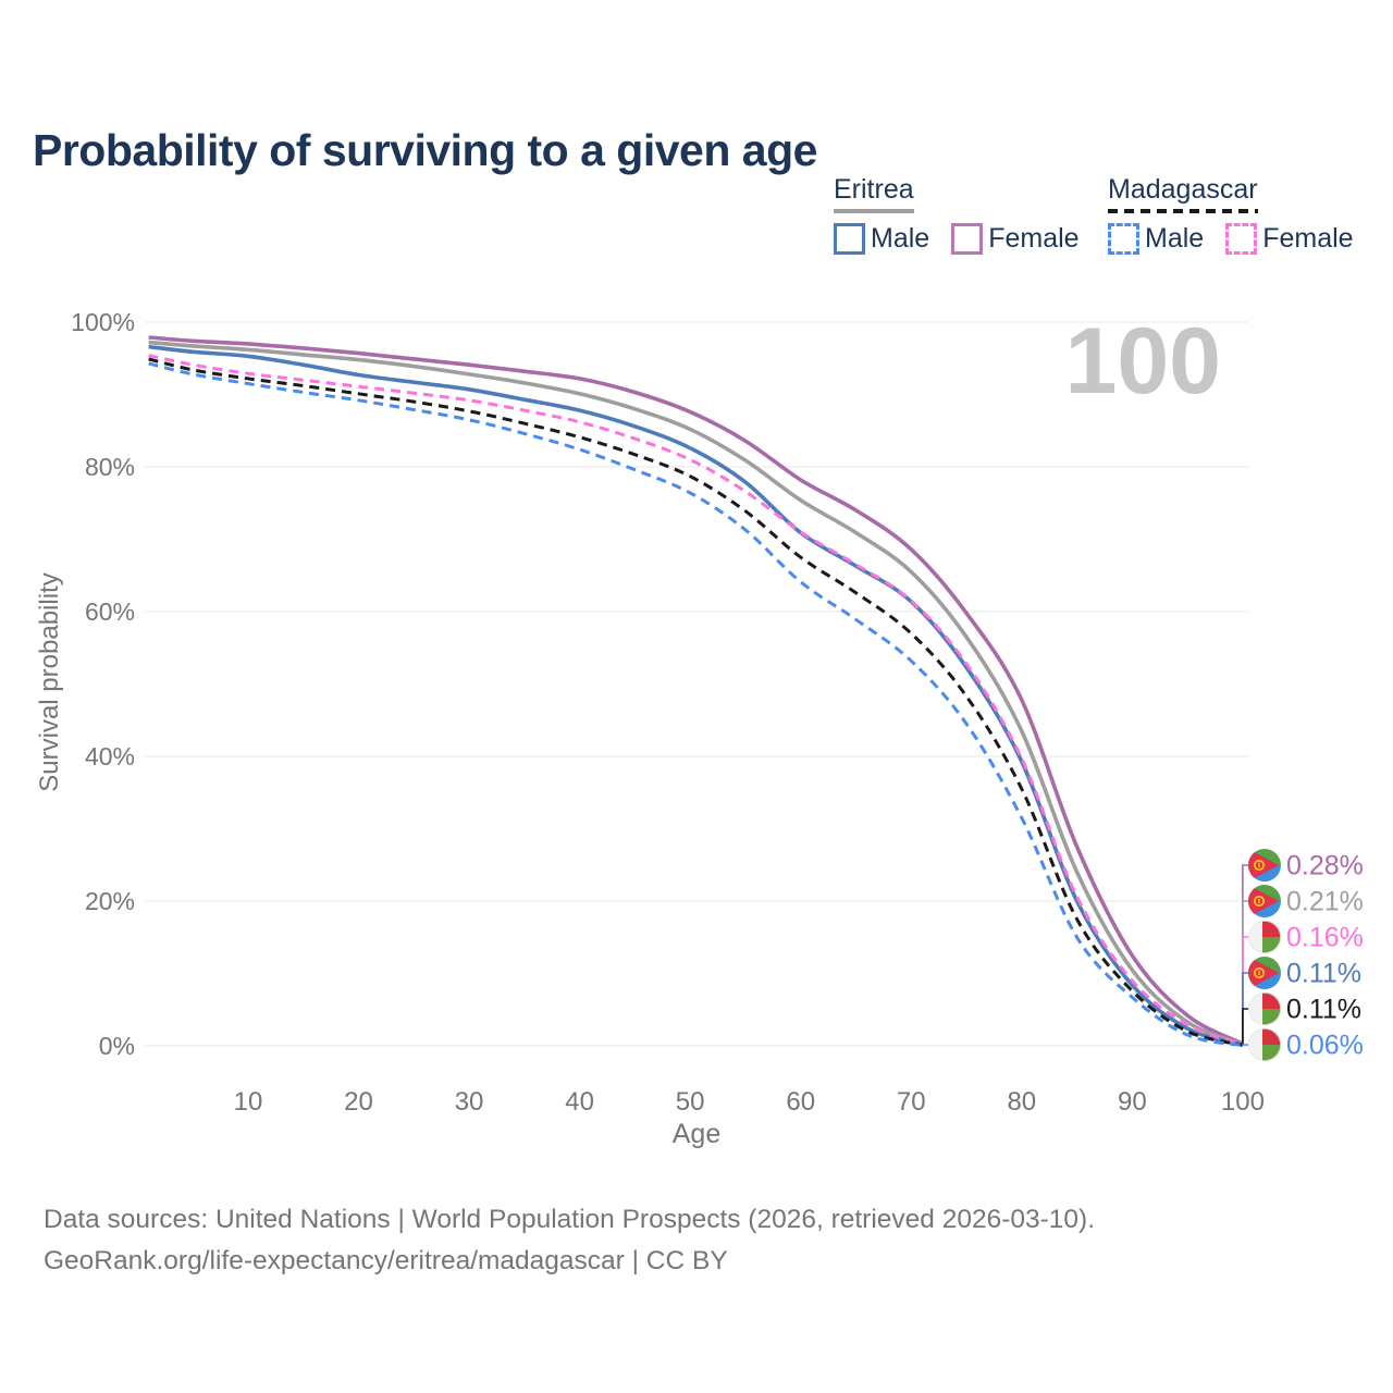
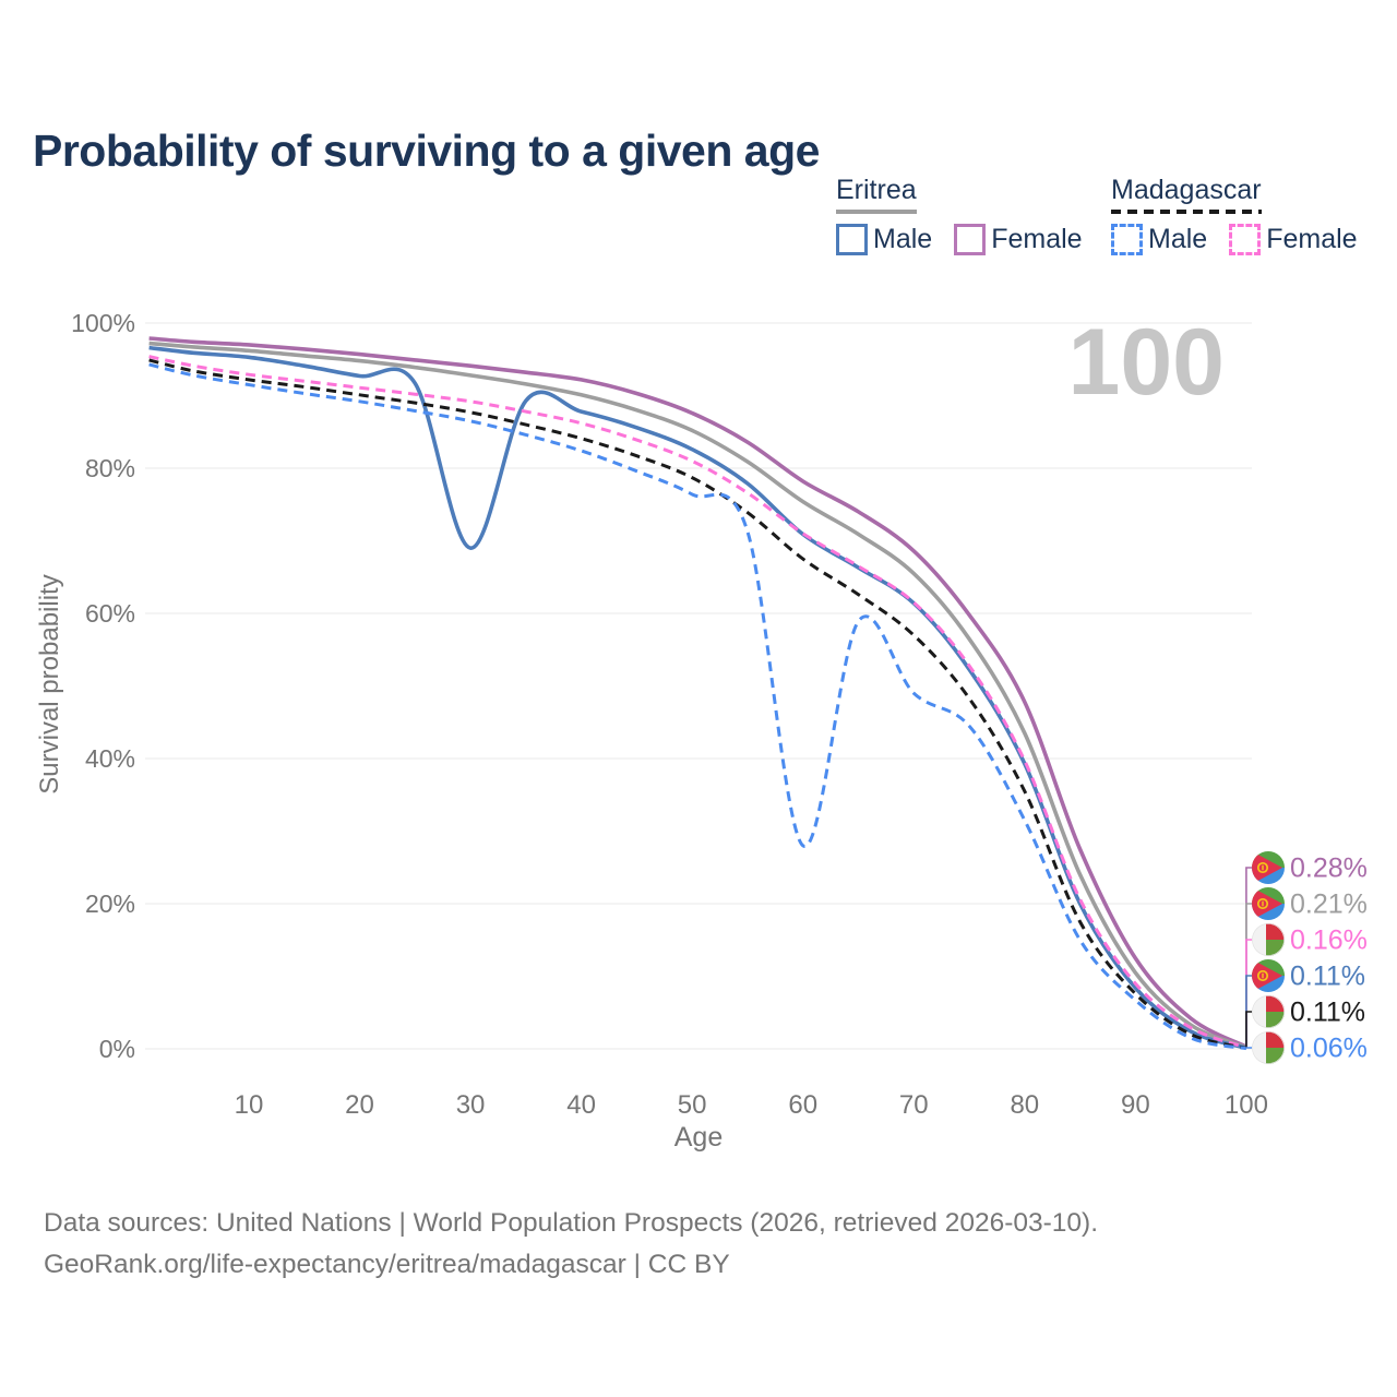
Eritrea Male/30: 91% -> 69%
Madagascar Male/60: 64% -> 28%
Madagascar Male/70: 53% -> 49%
